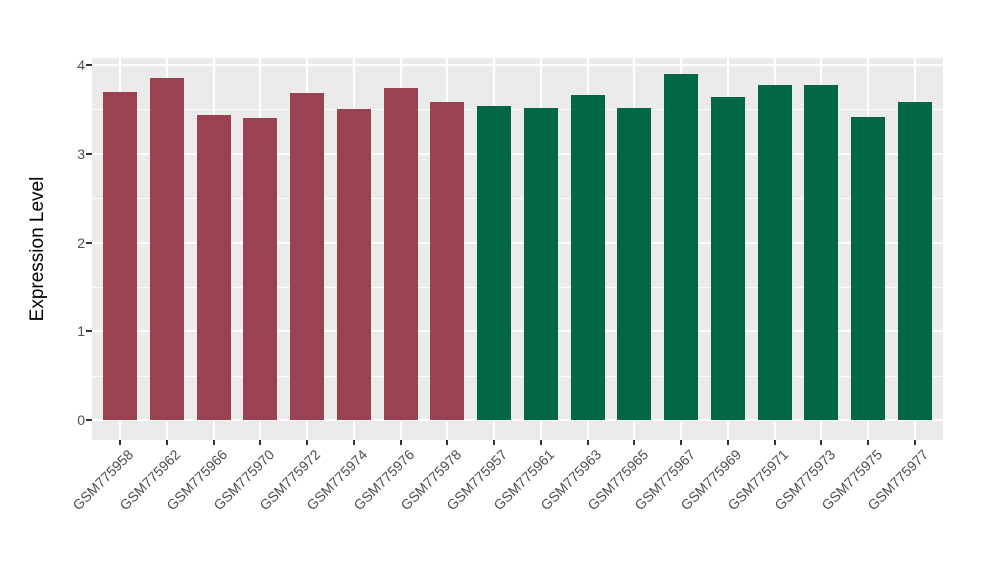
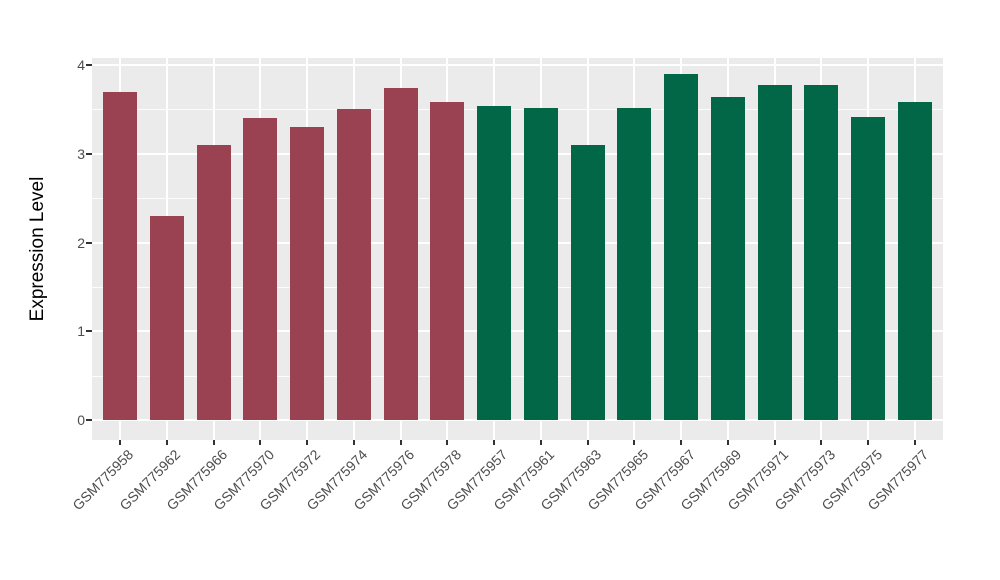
GSM775962: 3.9 -> 2.3
GSM775966: 3.4 -> 3.1
GSM775972: 3.7 -> 3.3
GSM775963: 3.7 -> 3.1
